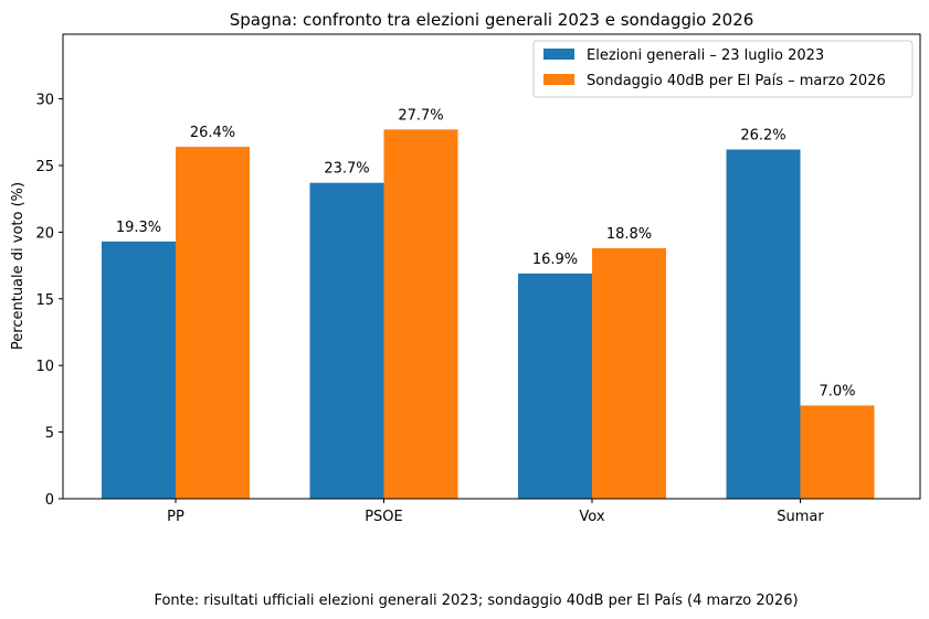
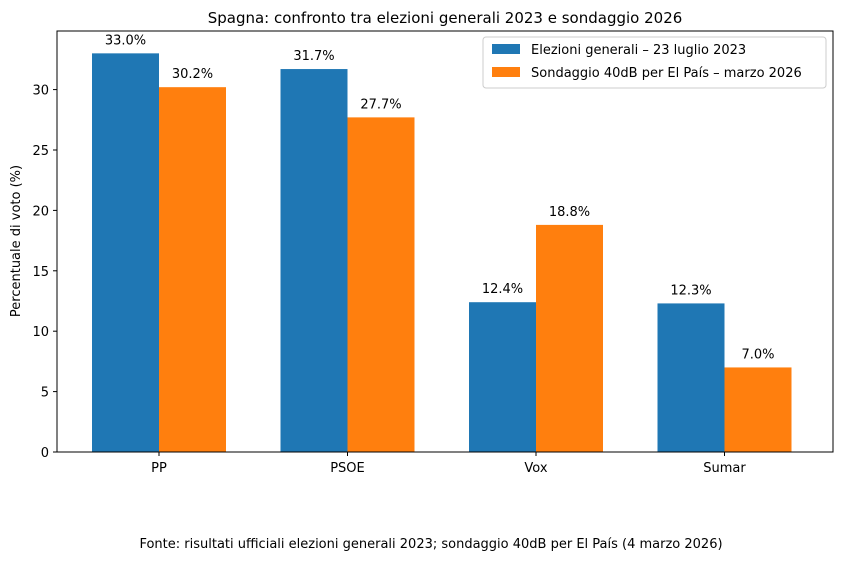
Elezioni generali – 23 luglio 2023/PP: 19.3% -> 33.0%
Sondaggio 40dB per El País – marzo 2026/PP: 26.4% -> 30.2%
Elezioni generali – 23 luglio 2023/PSOE: 23.7% -> 31.7%
Elezioni generali – 23 luglio 2023/Vox: 16.9% -> 12.4%
Elezioni generali – 23 luglio 2023/Sumar: 26.2% -> 12.3%
